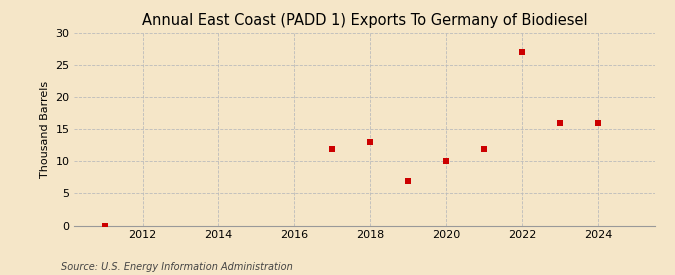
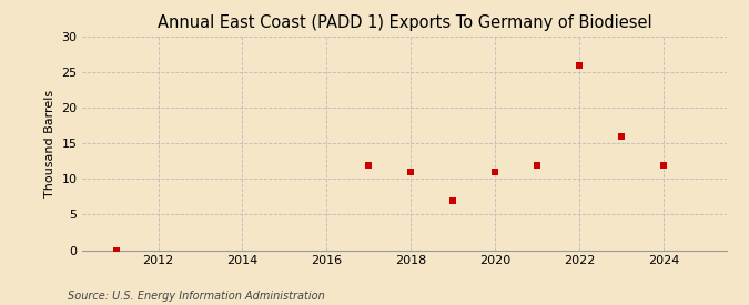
2018: 13 -> 11
2020: 10 -> 11
2022: 27 -> 26
2024: 16 -> 12
